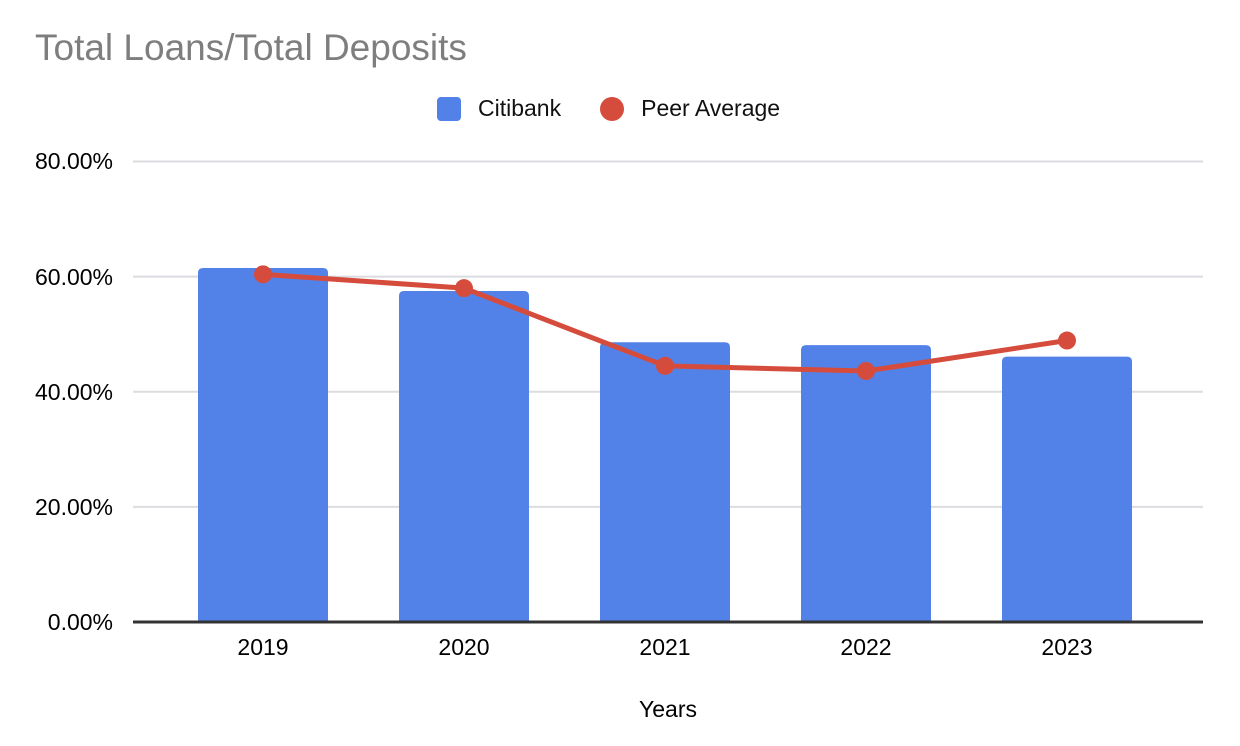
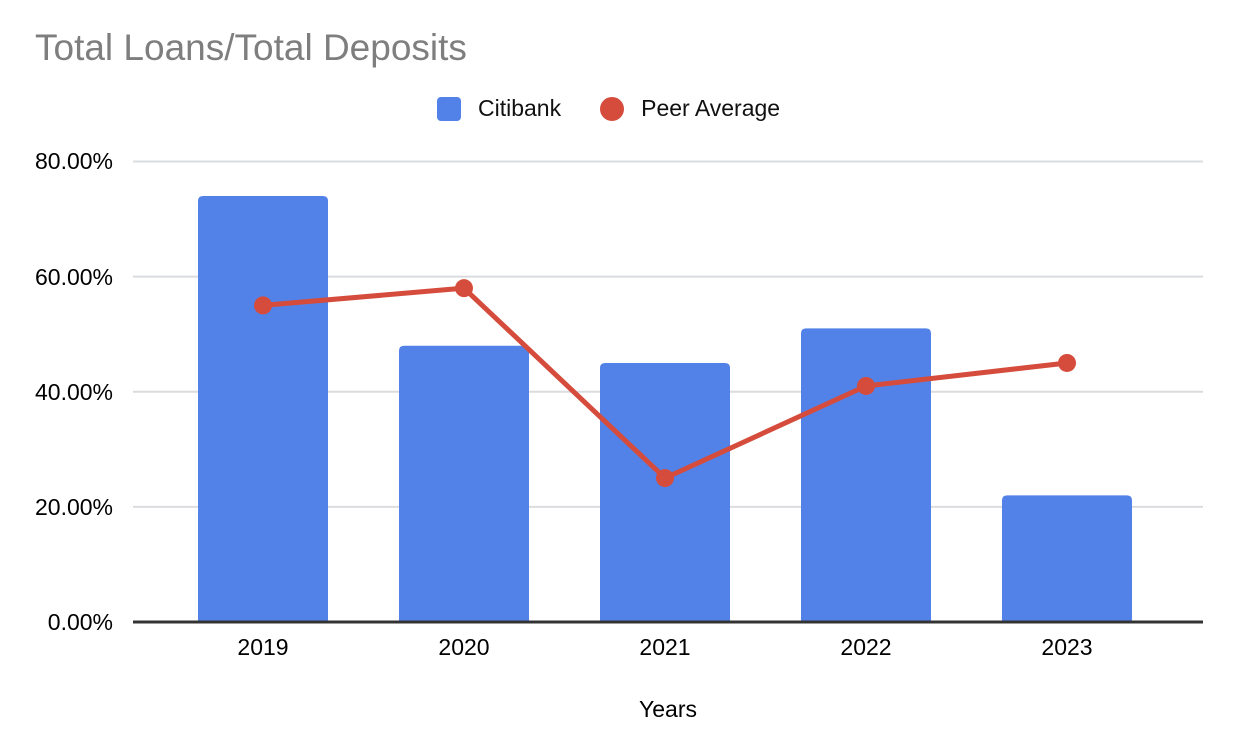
Citibank/2019: 62% -> 74%
Peer Average/2019: 60% -> 55%
Citibank/2020: 58% -> 48%
Citibank/2021: 49% -> 45%
Peer Average/2021: 44% -> 25%
Citibank/2022: 48% -> 51%
Peer Average/2022: 44% -> 41%
Citibank/2023: 46% -> 22%
Peer Average/2023: 49% -> 45%
